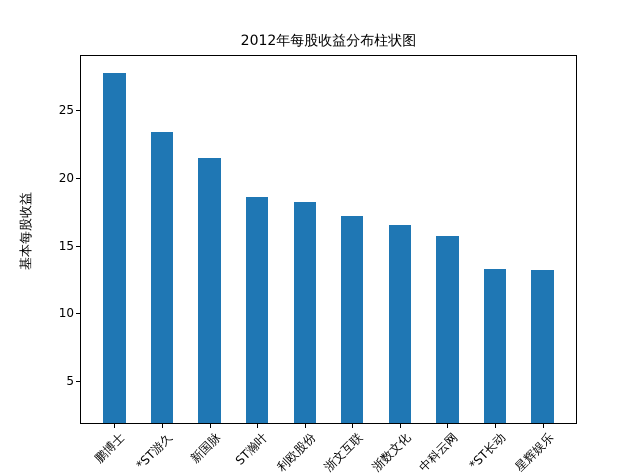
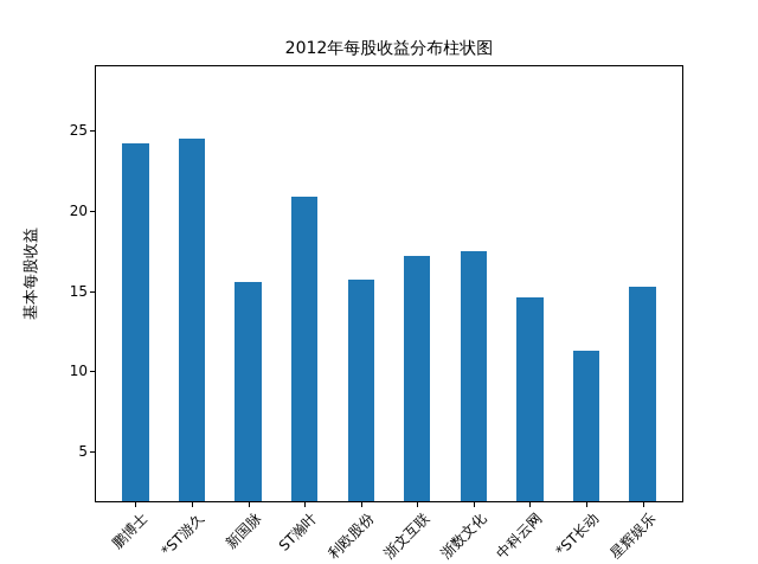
鹏博士: 27.8 -> 24.2
*ST游久: 23.4 -> 24.5
新国脉: 21.5 -> 15.6
ST瀚叶: 18.6 -> 20.9
利欧股份: 18.2 -> 15.7
浙数文化: 16.5 -> 17.5
中科云网: 15.7 -> 14.6
*ST长动: 13.3 -> 11.3
星辉娱乐: 13.2 -> 15.3
